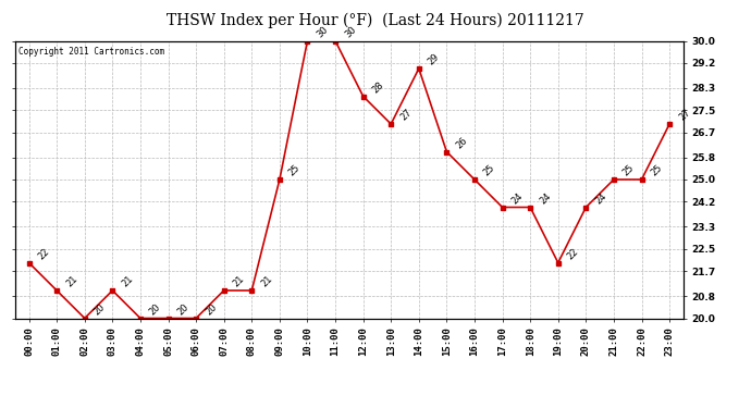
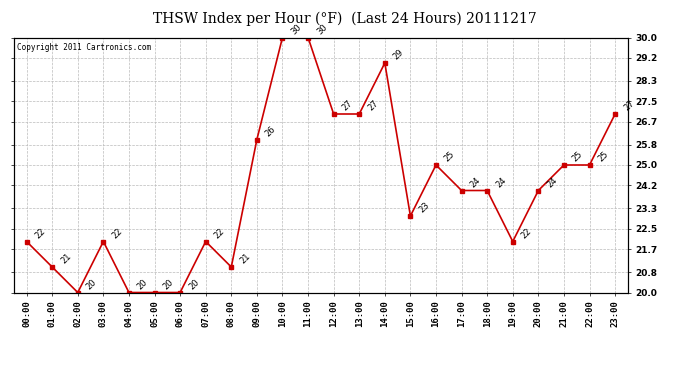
03:00: 21 -> 22
07:00: 21 -> 22
09:00: 25 -> 26
12:00: 28 -> 27
15:00: 26 -> 23
